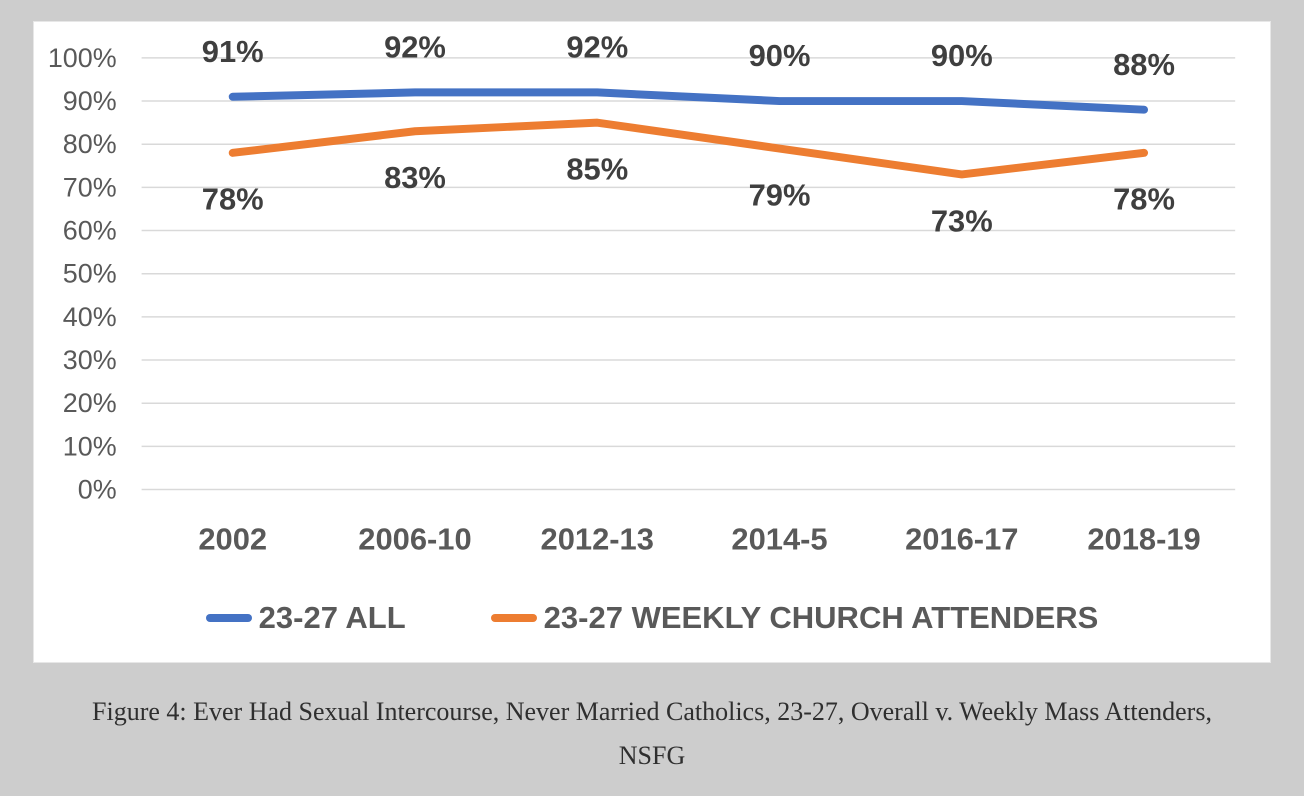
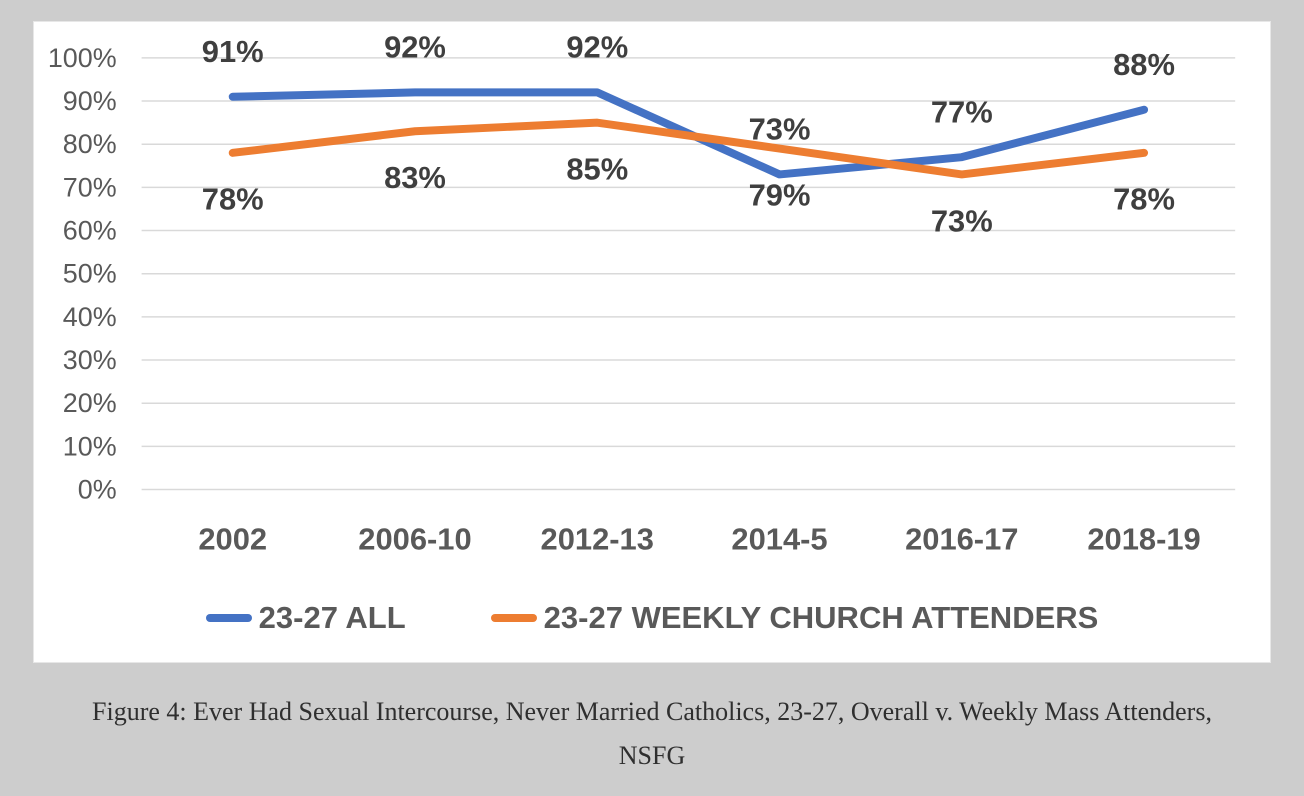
23-27 ALL/2014-5: 90% -> 73%
23-27 ALL/2016-17: 90% -> 77%
